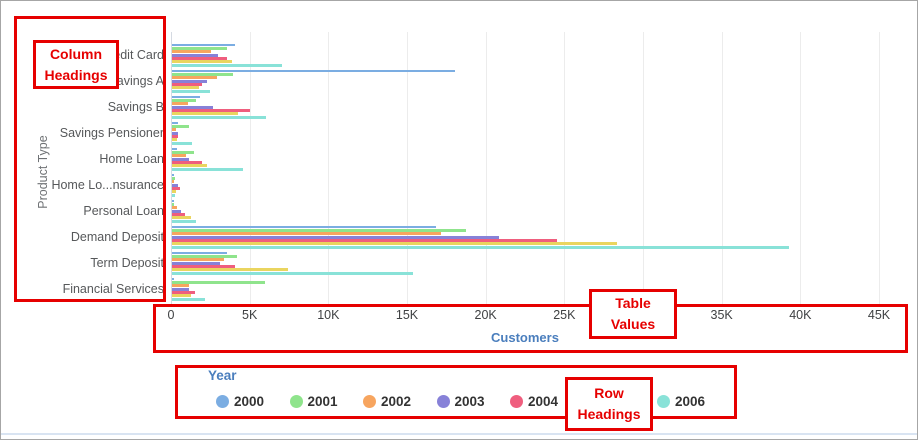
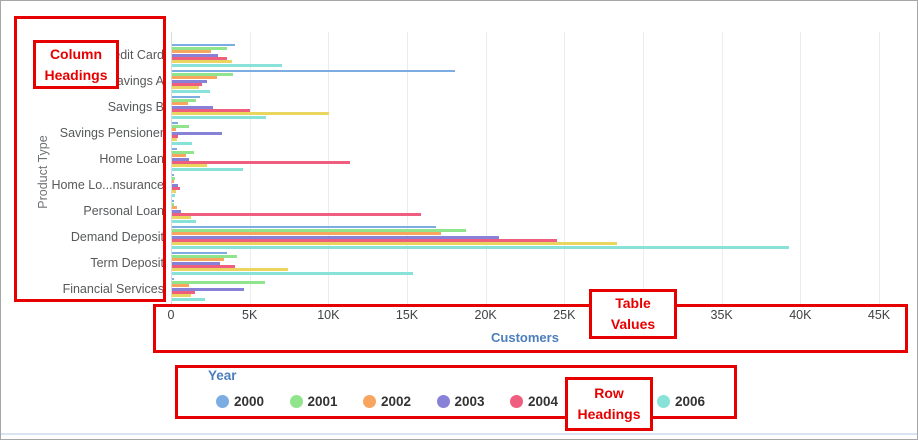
2005/Savings B: 4.2K -> 10.0K
2003/Savings Pensioner: 0.4K -> 3.2K
2004/Home Loan: 1.9K -> 11.3K
2004/Personal Loan: 0.8K -> 15.8K
2003/Financial Services: 1.1K -> 4.6K
